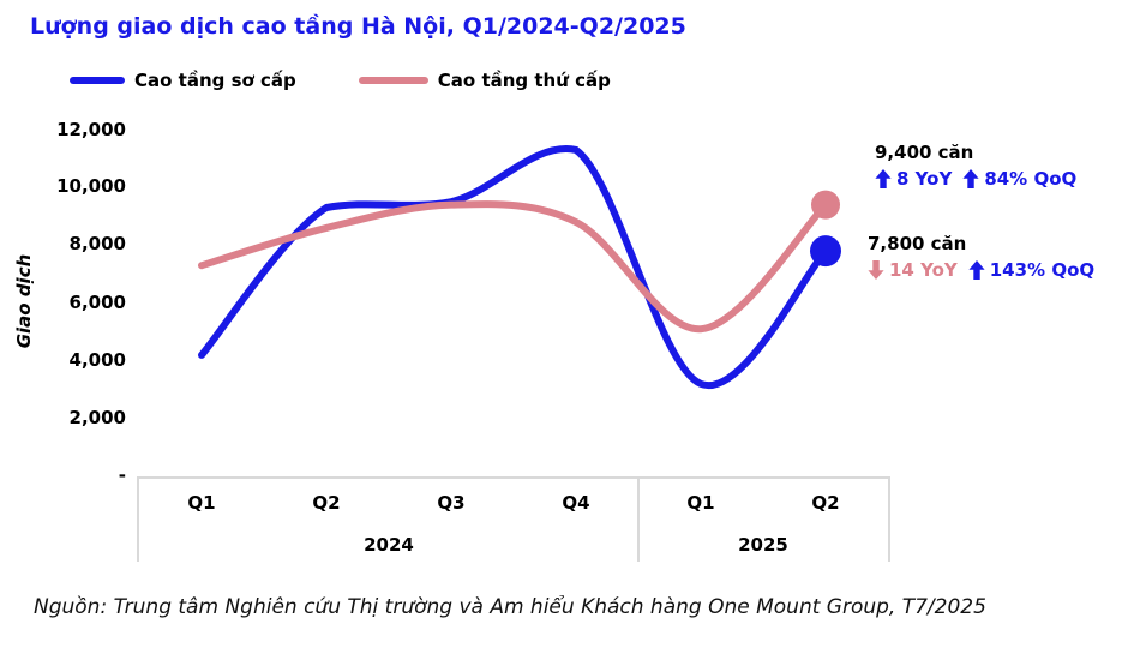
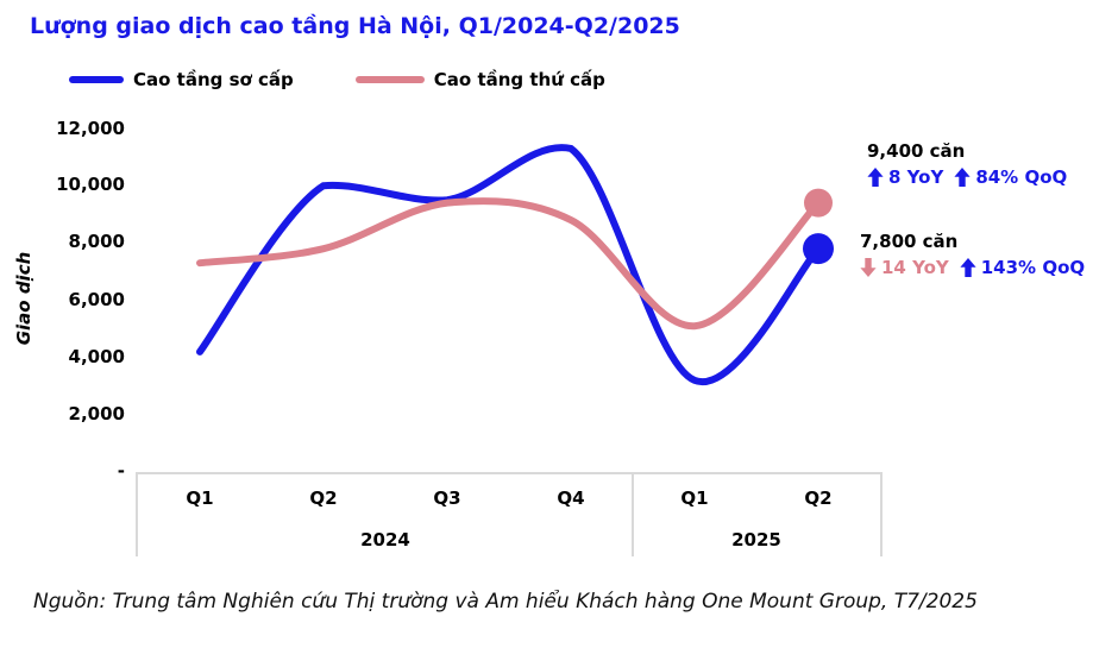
Cao tầng sơ cấp/Q2 2024: 9300 -> 10000
Cao tầng thứ cấp/Q2 2024: 8600 -> 7800
